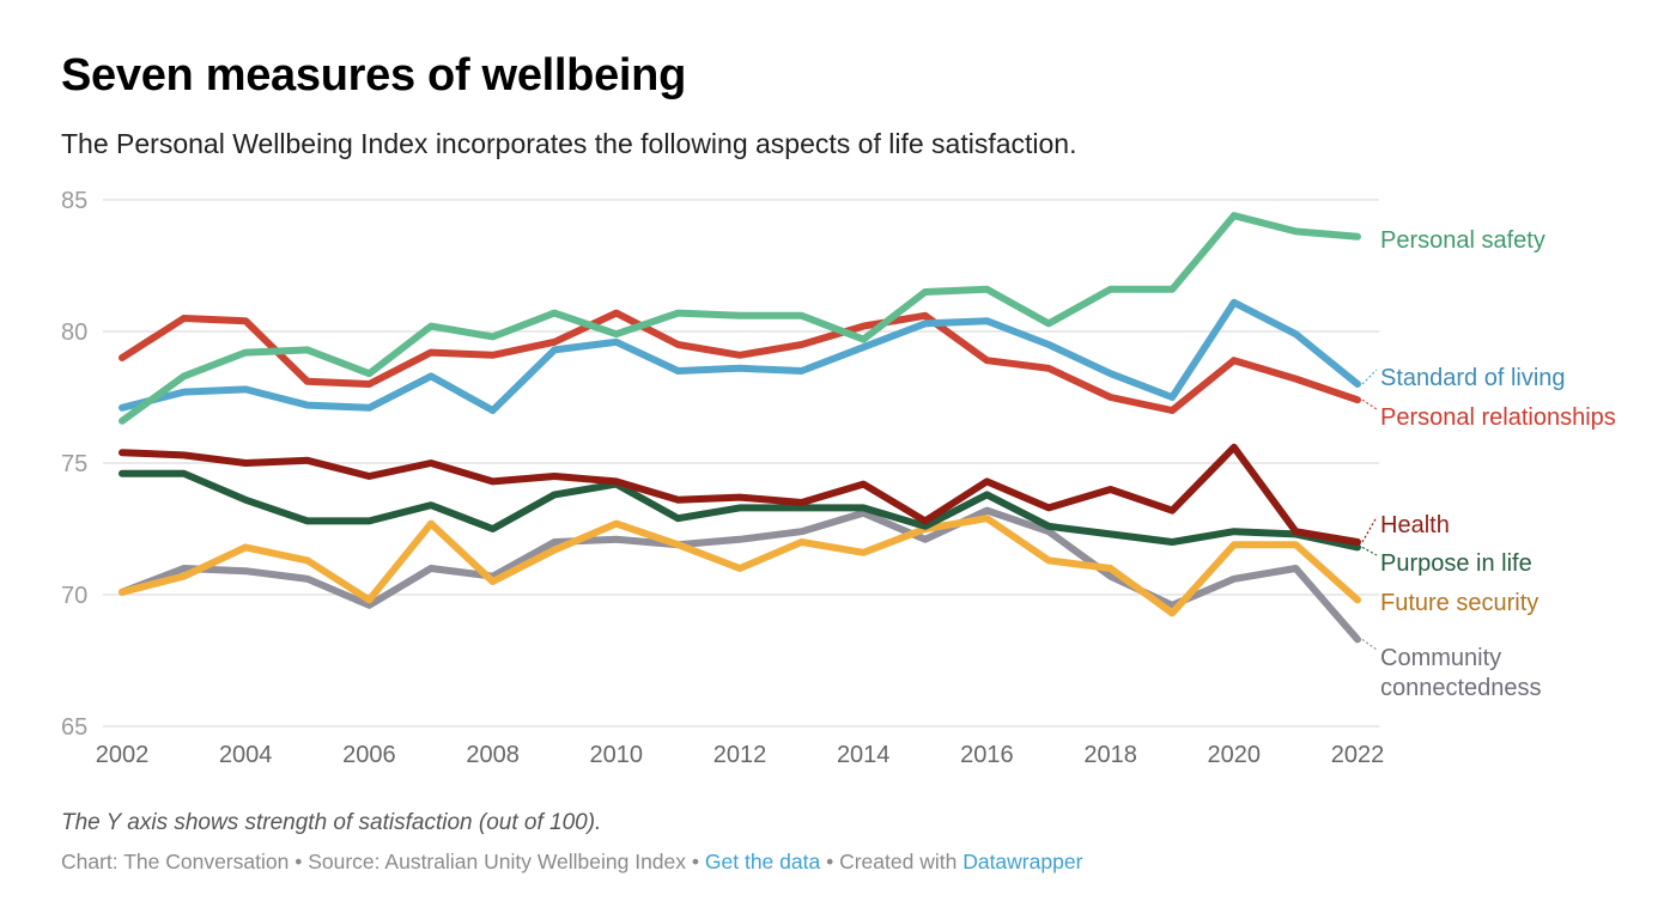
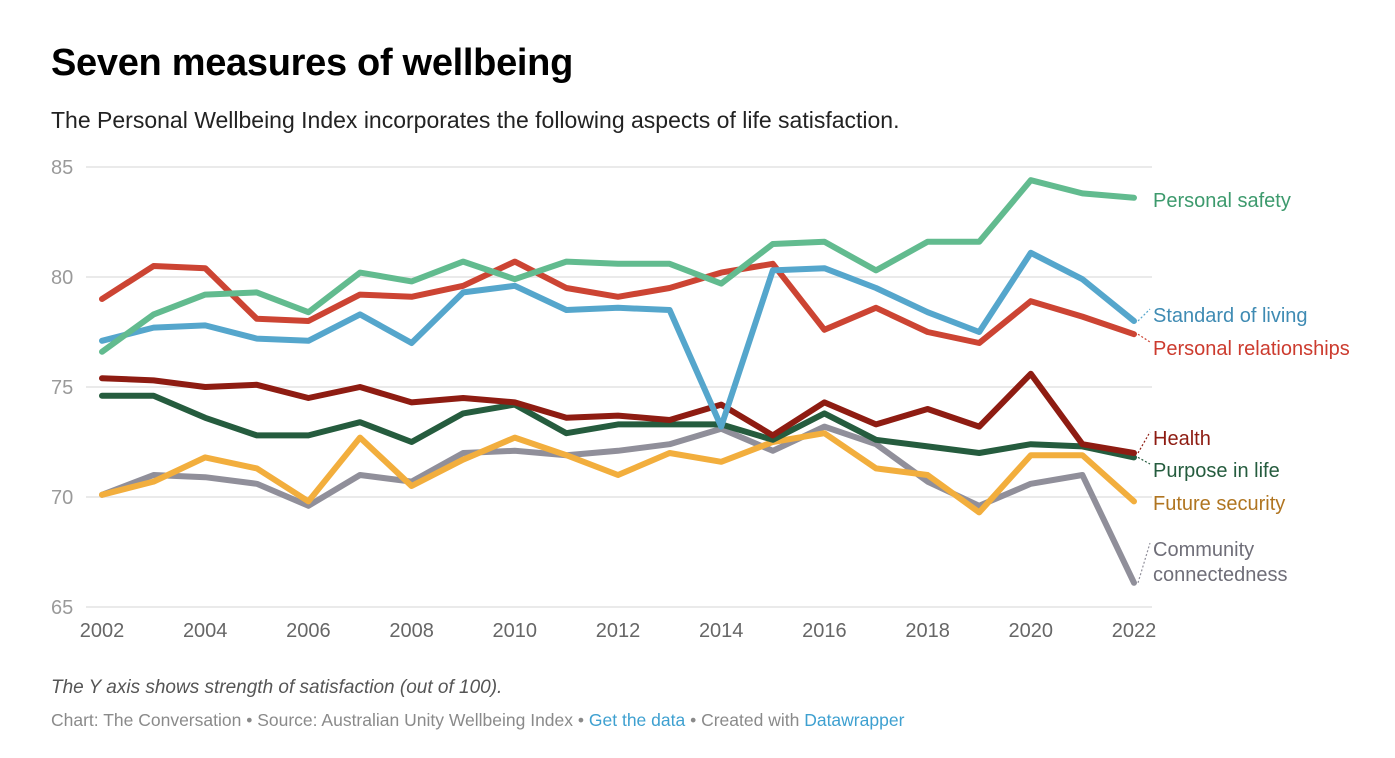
Standard of living/2014: 79.4 -> 73.2
Personal relationships/2016: 78.9 -> 77.6
Community connectedness/2022: 68.3 -> 66.1
